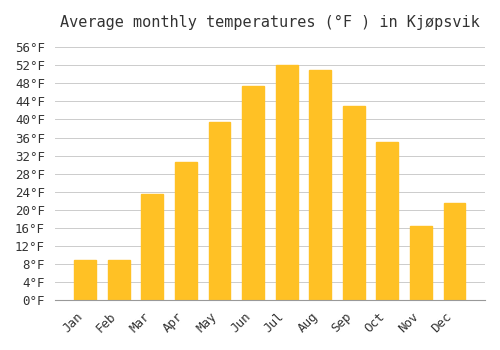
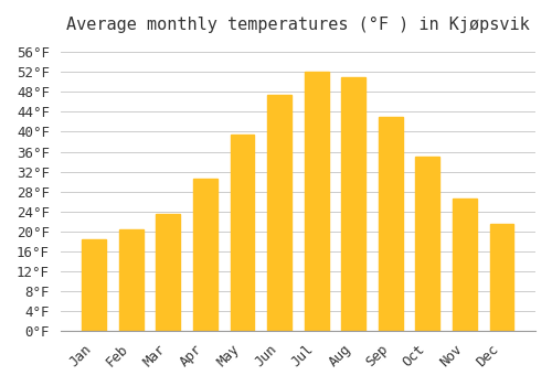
Jan: 9.0°F -> 18.5°F
Feb: 9.0°F -> 20.5°F
Nov: 16.5°F -> 26.5°F
